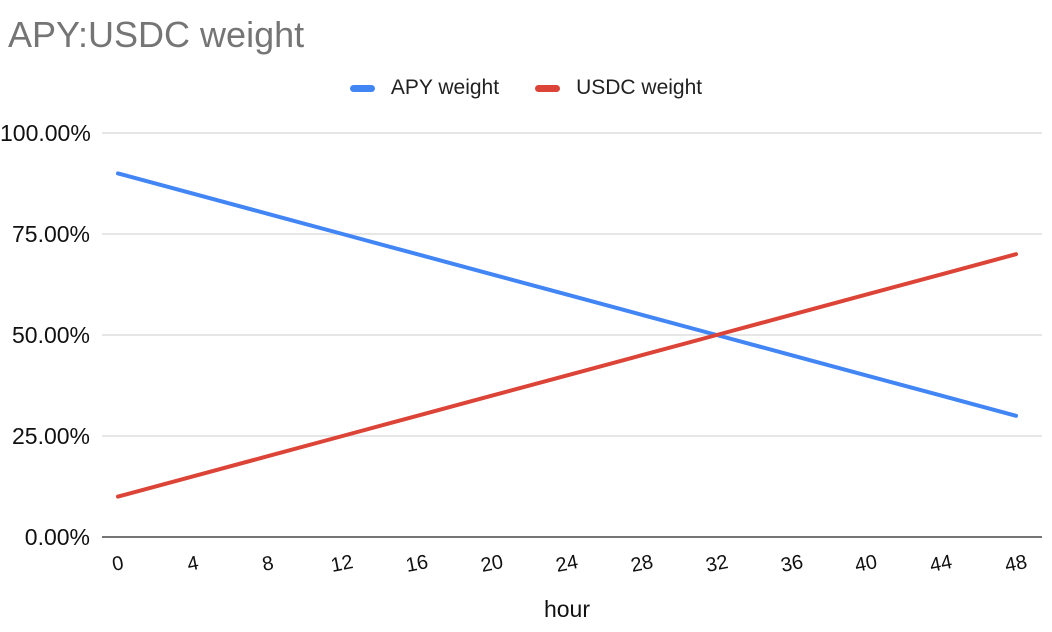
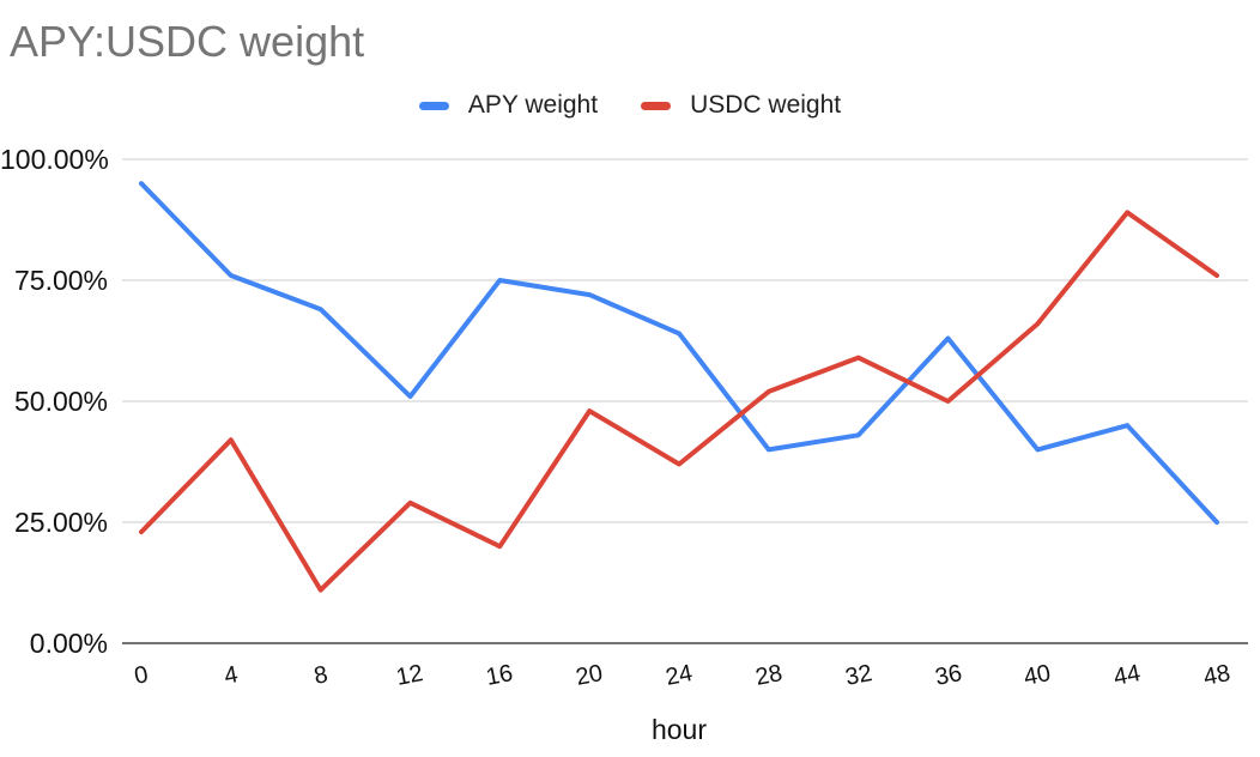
APY weight/0: 90% -> 95%
USDC weight/0: 10% -> 23%
APY weight/4: 85% -> 76%
USDC weight/4: 15% -> 42%
APY weight/8: 80% -> 69%
USDC weight/8: 20% -> 11%
APY weight/12: 75% -> 51%
USDC weight/12: 25% -> 29%
APY weight/16: 70% -> 75%
USDC weight/16: 30% -> 20%
APY weight/20: 65% -> 72%
USDC weight/20: 35% -> 48%
APY weight/24: 60% -> 64%
USDC weight/24: 40% -> 37%
APY weight/28: 55% -> 40%
USDC weight/28: 45% -> 52%
APY weight/32: 50% -> 43%
USDC weight/32: 50% -> 59%
APY weight/36: 45% -> 63%
USDC weight/36: 55% -> 50%
USDC weight/40: 60% -> 66%
APY weight/44: 35% -> 45%
USDC weight/44: 65% -> 89%
APY weight/48: 30% -> 25%
USDC weight/48: 70% -> 76%
